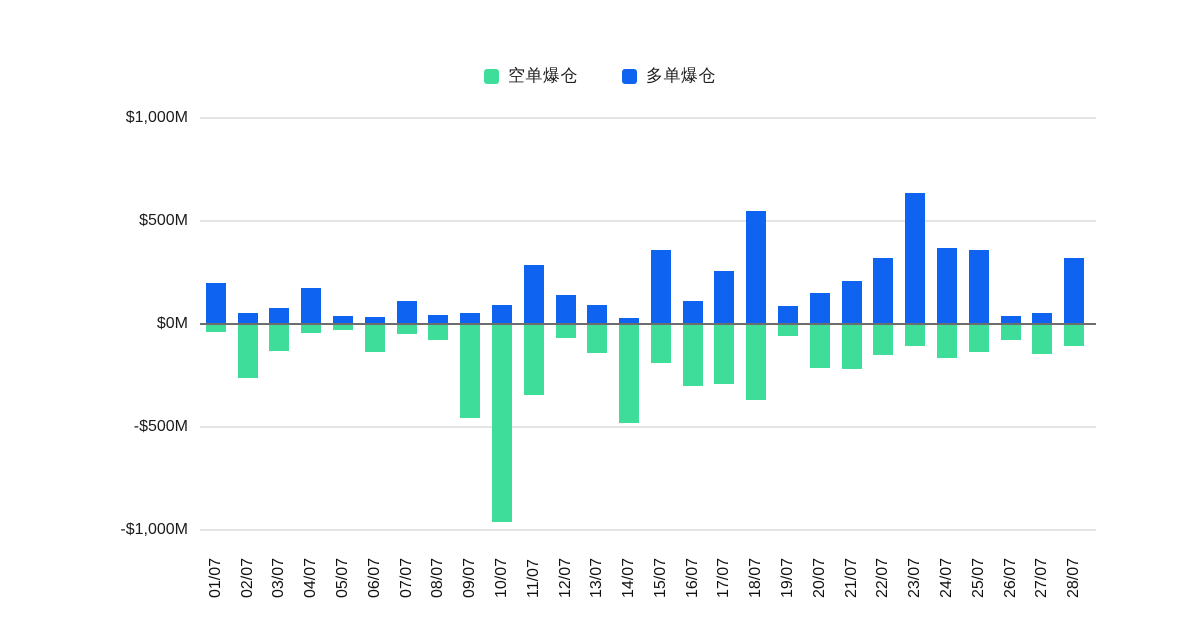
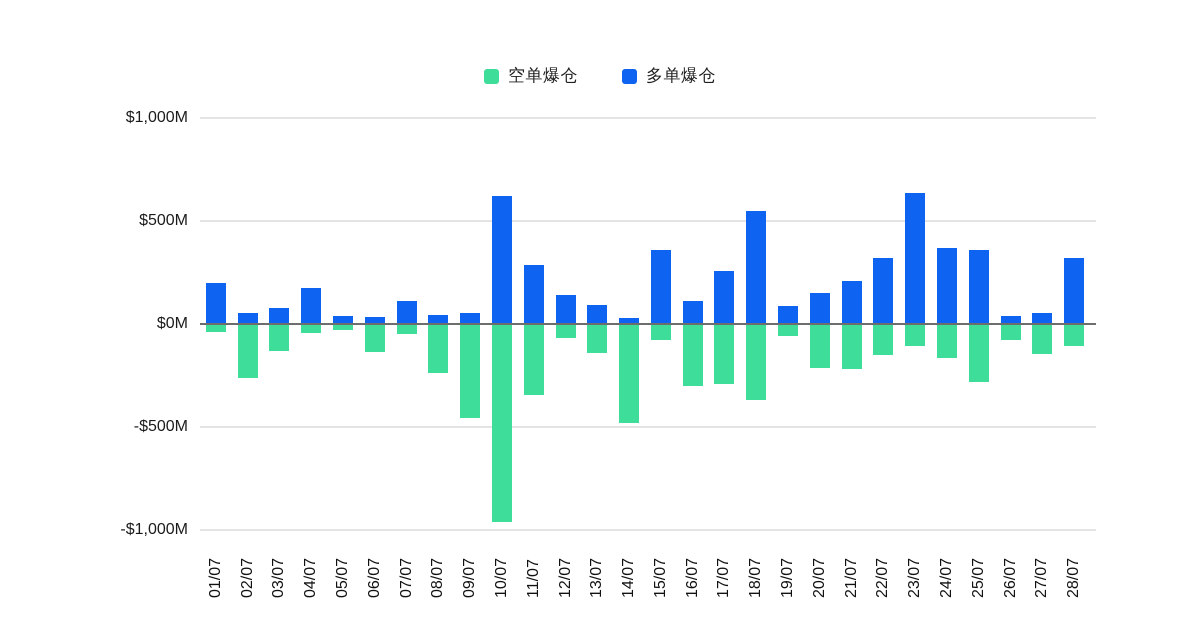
空单爆仓/08/07: -$80M -> -$240M
多单爆仓/10/07: $90M -> $620M
空单爆仓/15/07: -$190M -> -$80M
空单爆仓/25/07: -$140M -> -$280M
